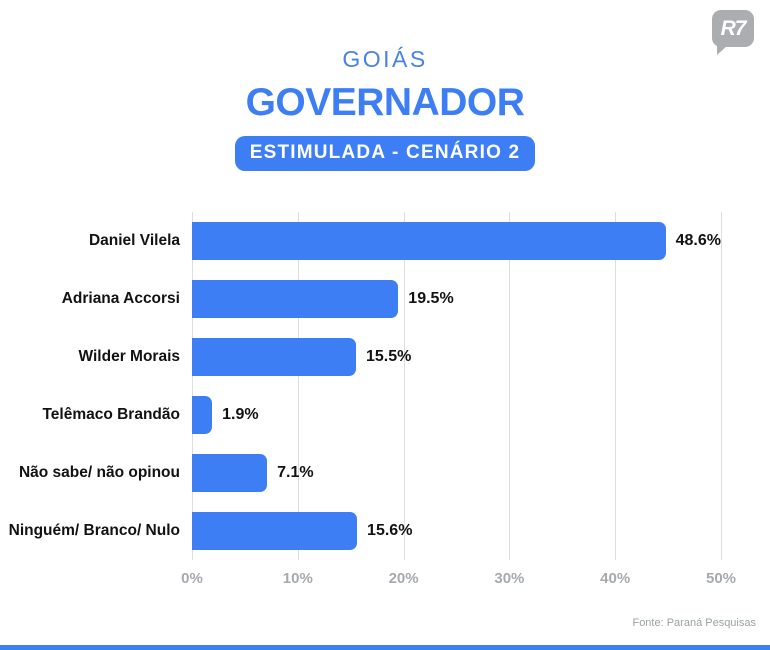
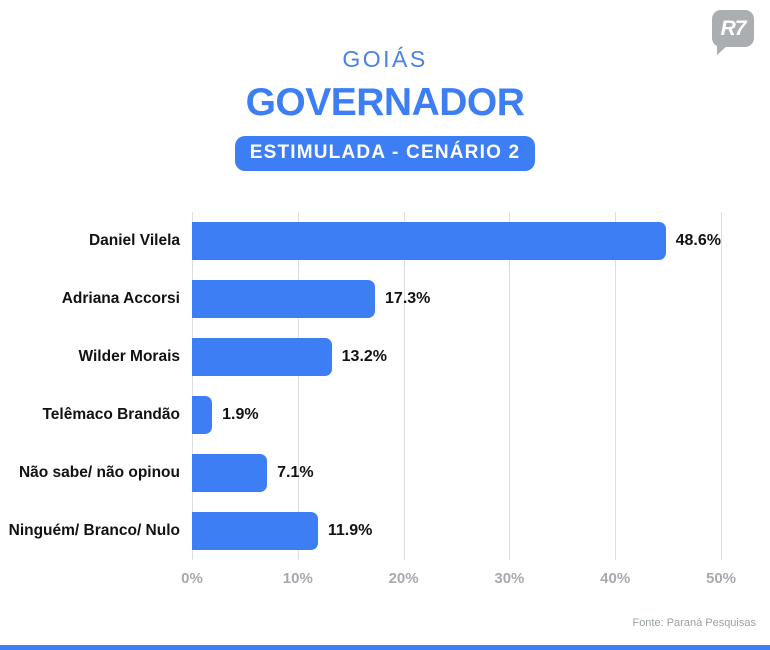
Adriana Accorsi: 19.5% -> 17.3%
Wilder Morais: 15.5% -> 13.2%
Ninguém/ Branco/ Nulo: 15.6% -> 11.9%
